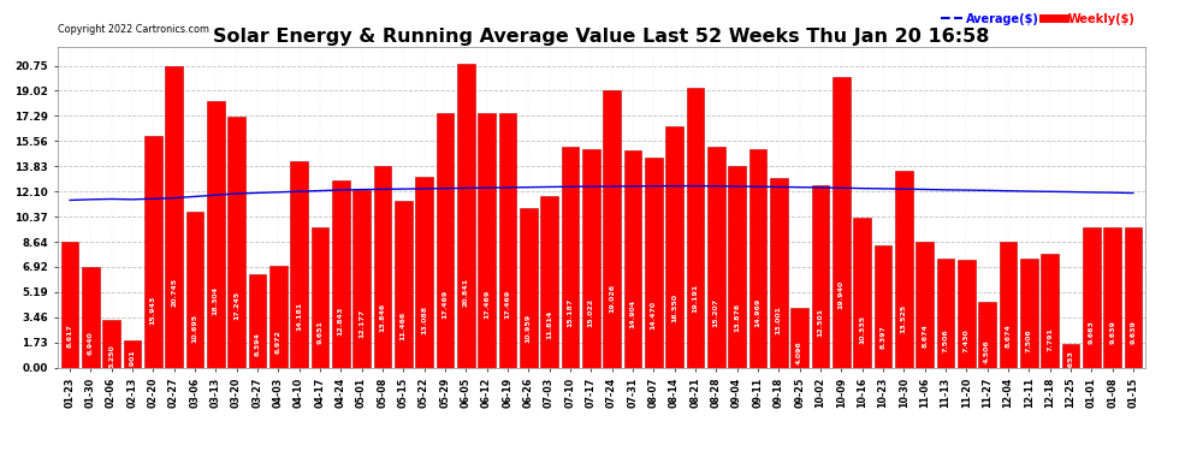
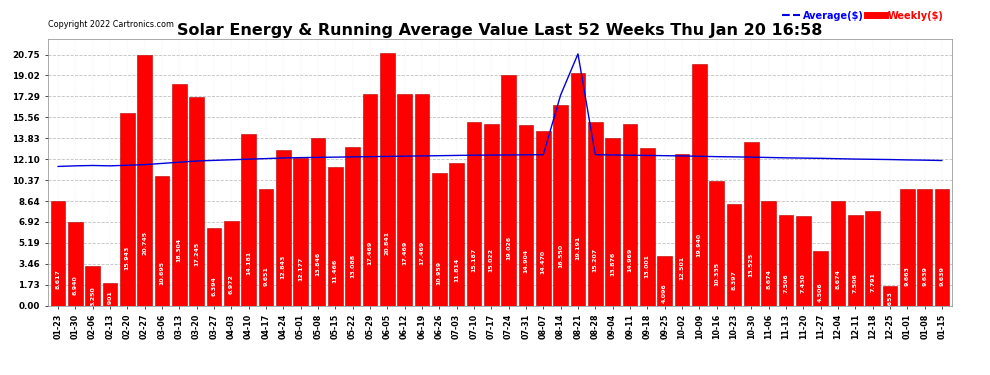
Average($)/08-14: 12.5 -> 17.4
Average($)/08-21: 12.5 -> 20.8
